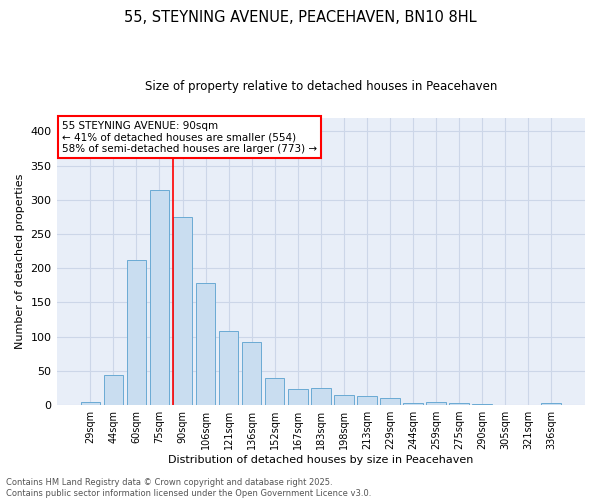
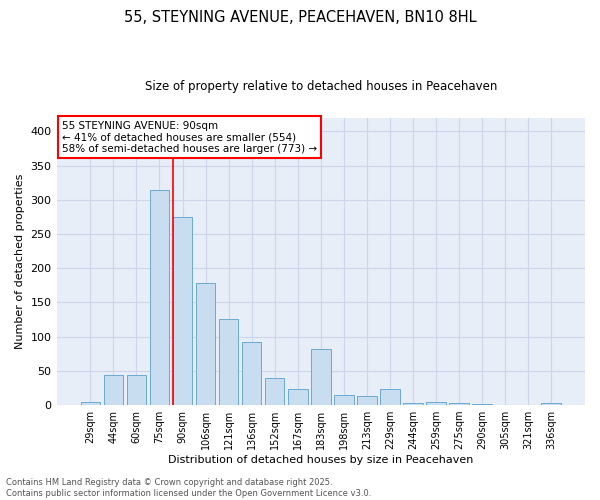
60sqm: 212 -> 44
121sqm: 108 -> 126
183sqm: 25 -> 82
229sqm: 11 -> 24
